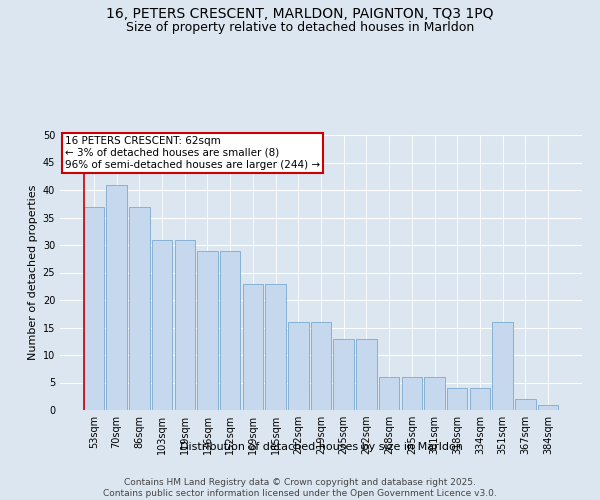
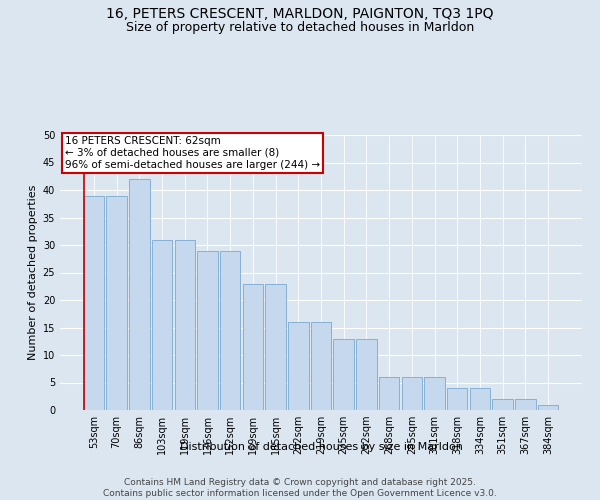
53sqm: 37 -> 39
70sqm: 41 -> 39
86sqm: 37 -> 42
351sqm: 16 -> 2
